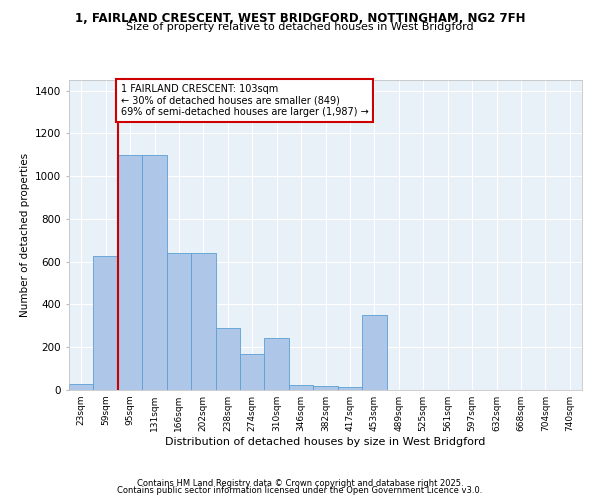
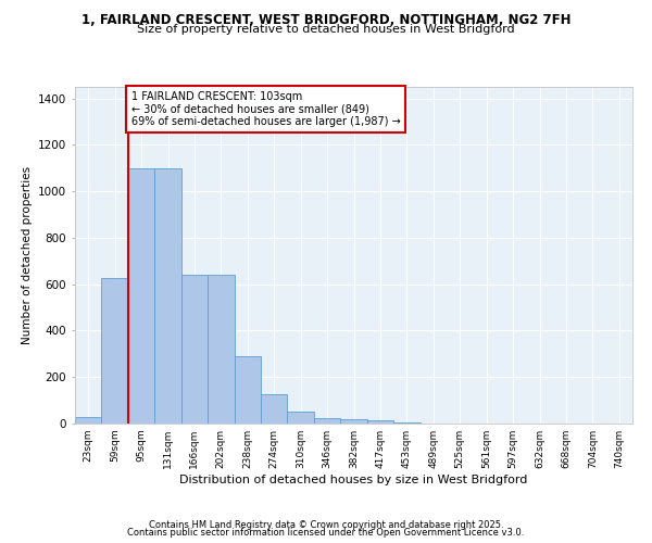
274sqm: 170 -> 125
310sqm: 245 -> 50
453sqm: 350 -> 4
